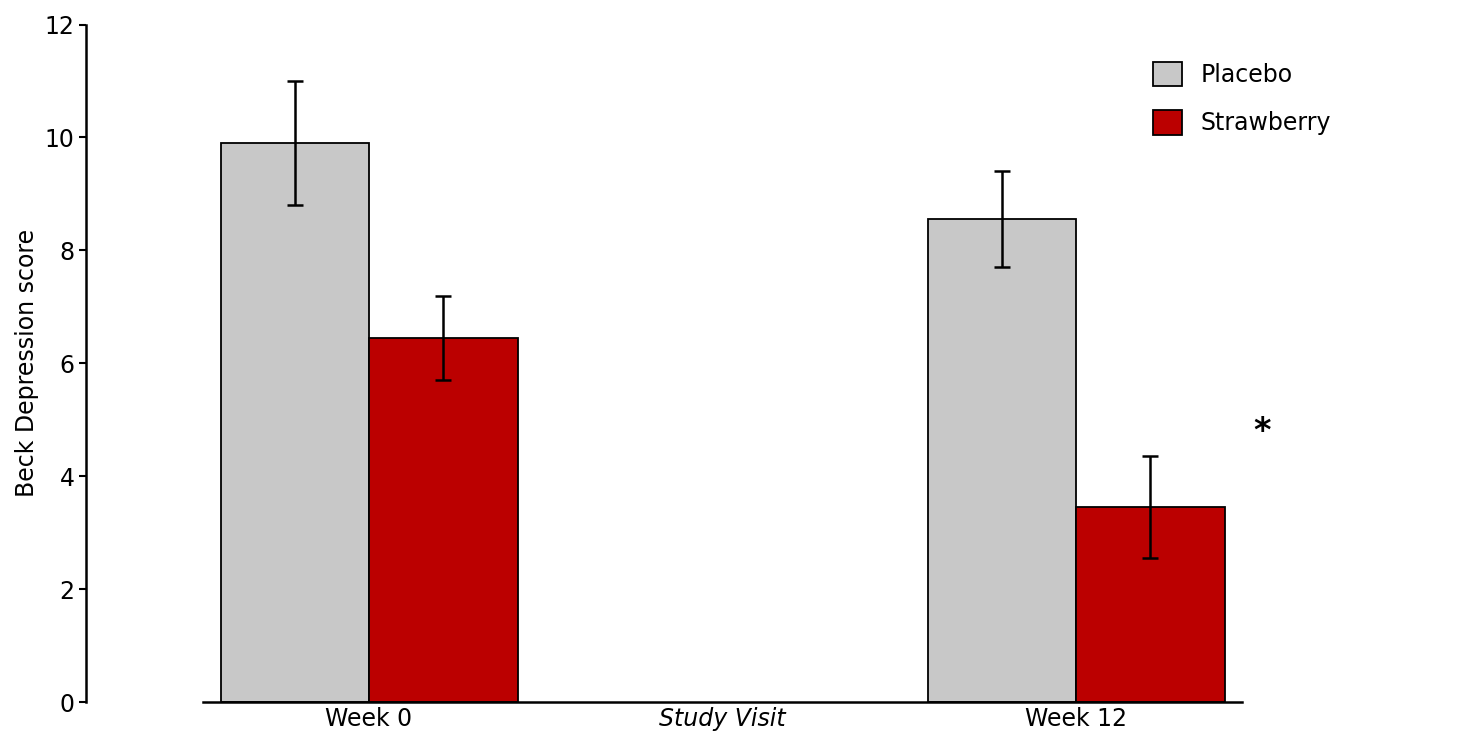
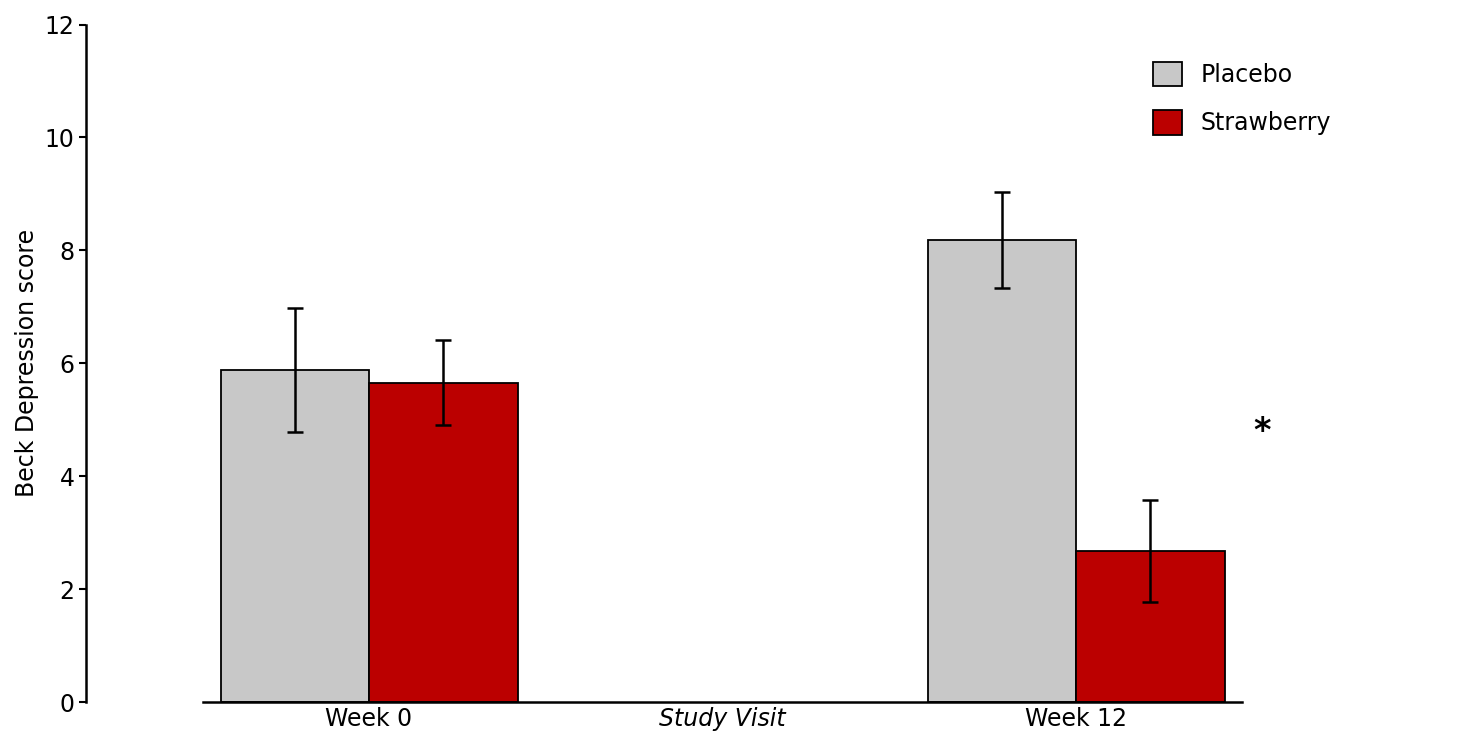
Placebo/Week 0: 9.90 -> 5.88
Strawberry/Week 0: 6.45 -> 5.66
Placebo/Week 12: 8.55 -> 8.18
Strawberry/Week 12: 3.45 -> 2.68
